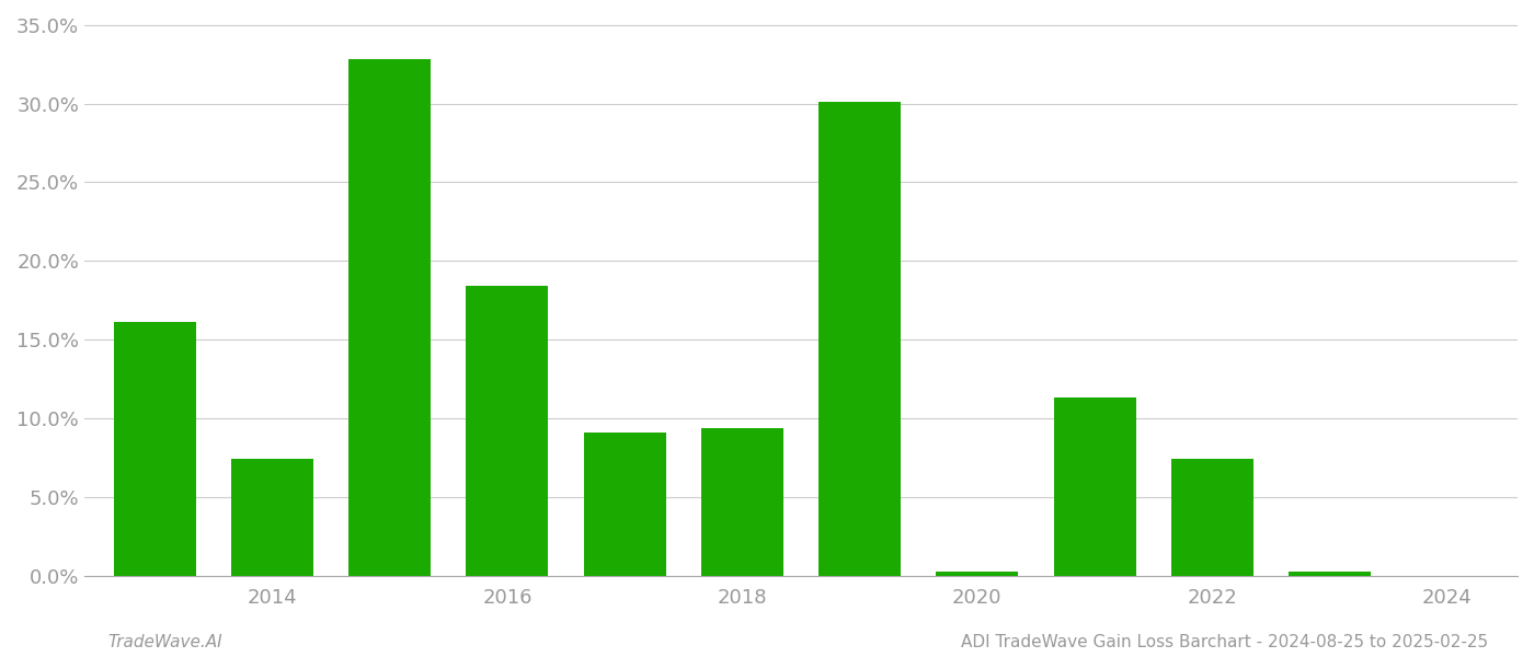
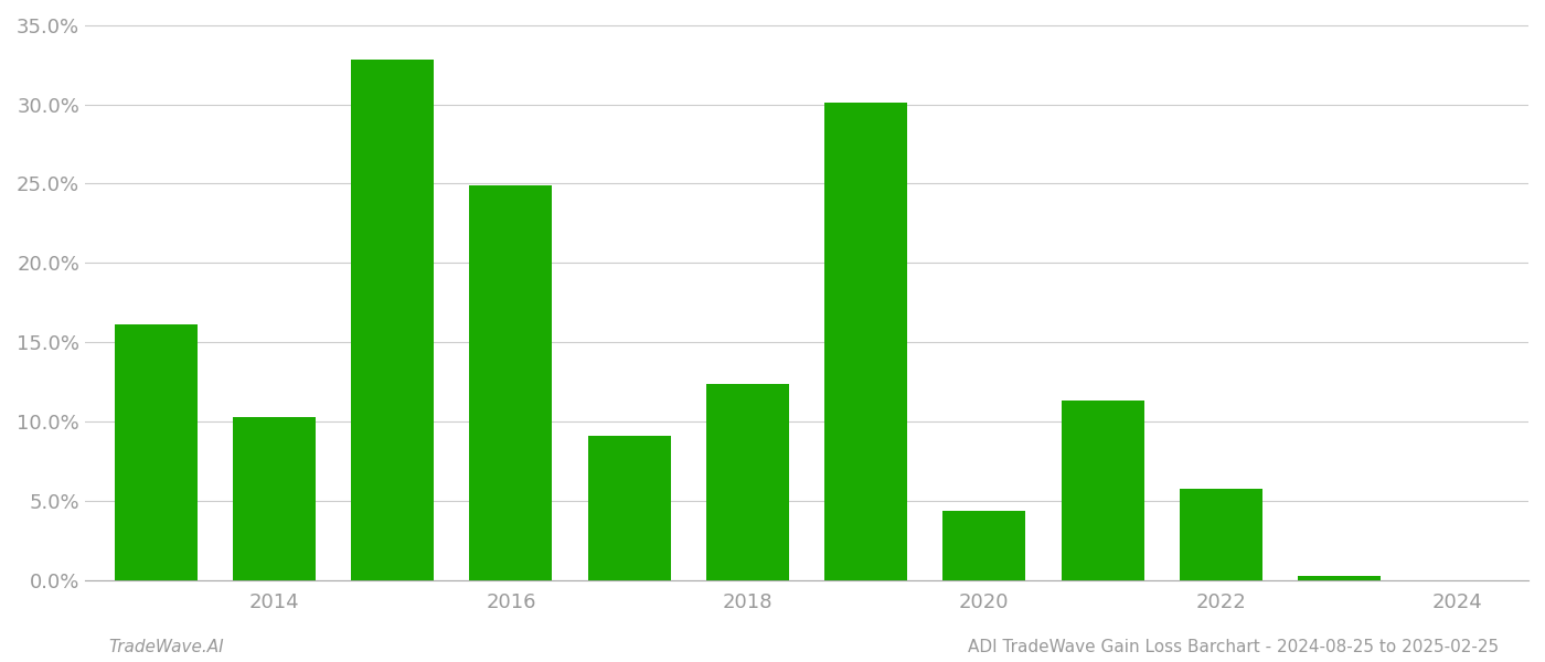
2014: 7.4% -> 10.3%
2016: 18.4% -> 24.9%
2018: 9.4% -> 12.4%
2020: 0.3% -> 4.4%
2022: 7.4% -> 5.8%
